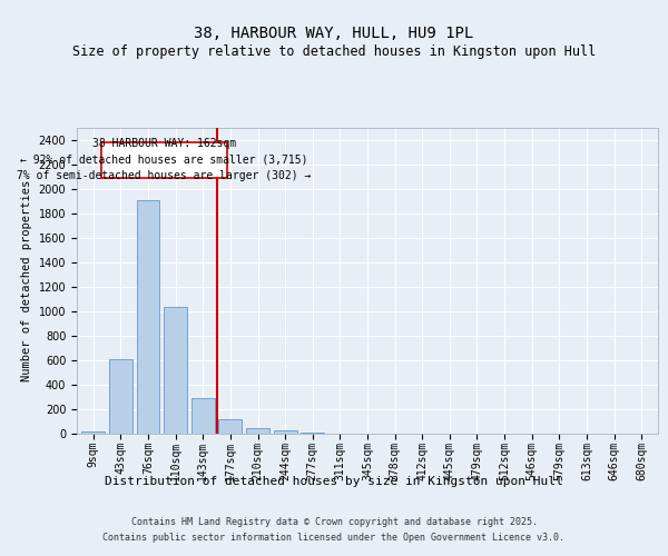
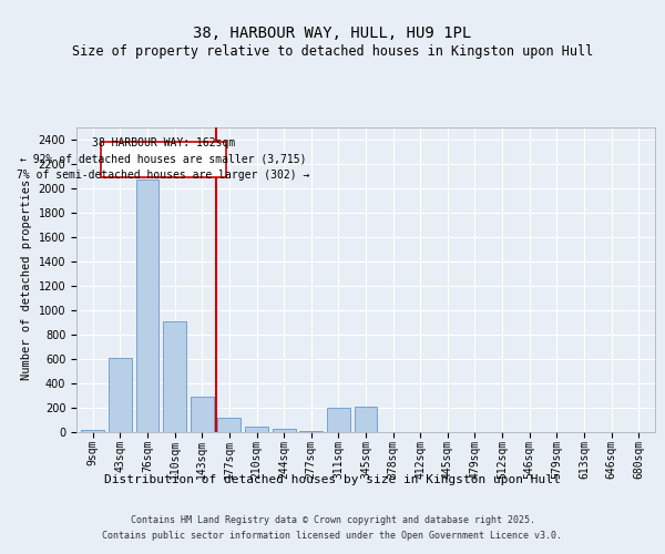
76sqm: 1900 -> 2070
110sqm: 1040 -> 910
311sqm: 0 -> 200
345sqm: 0 -> 210
